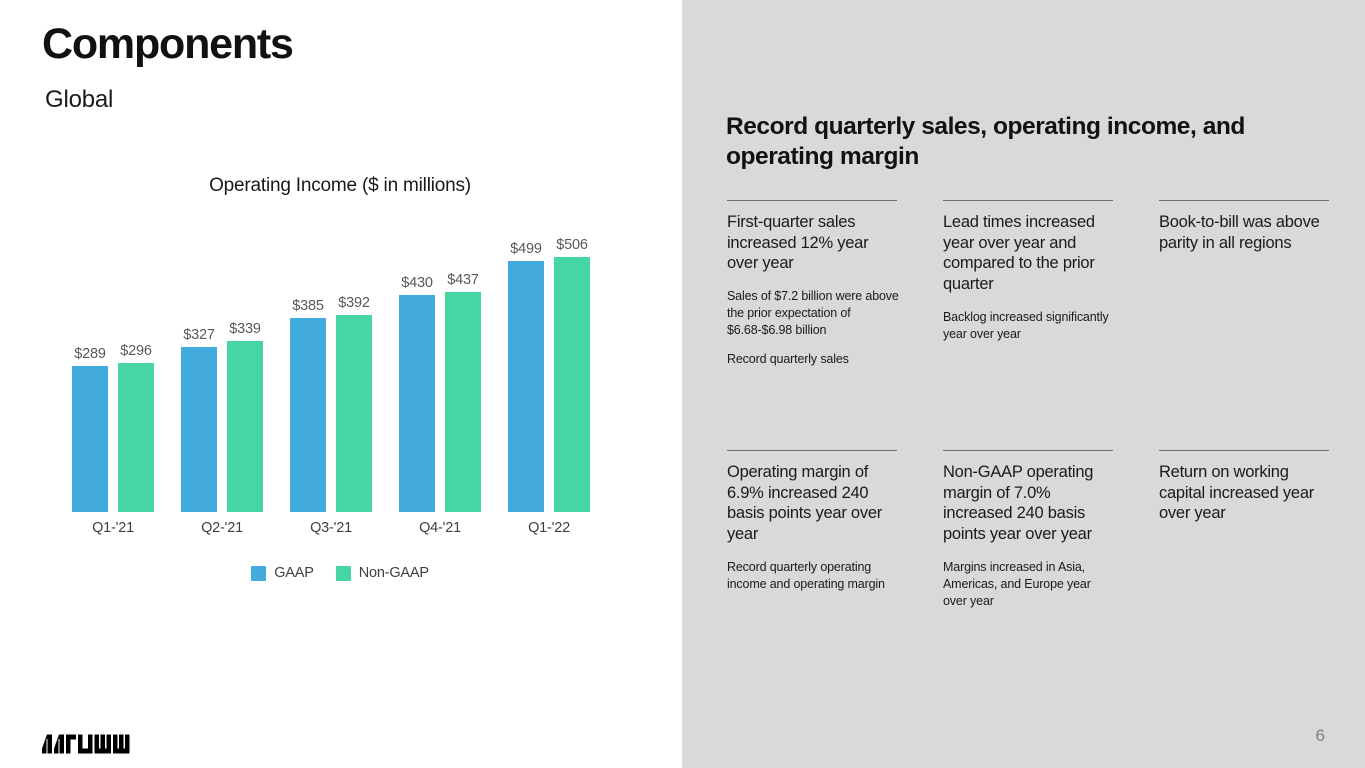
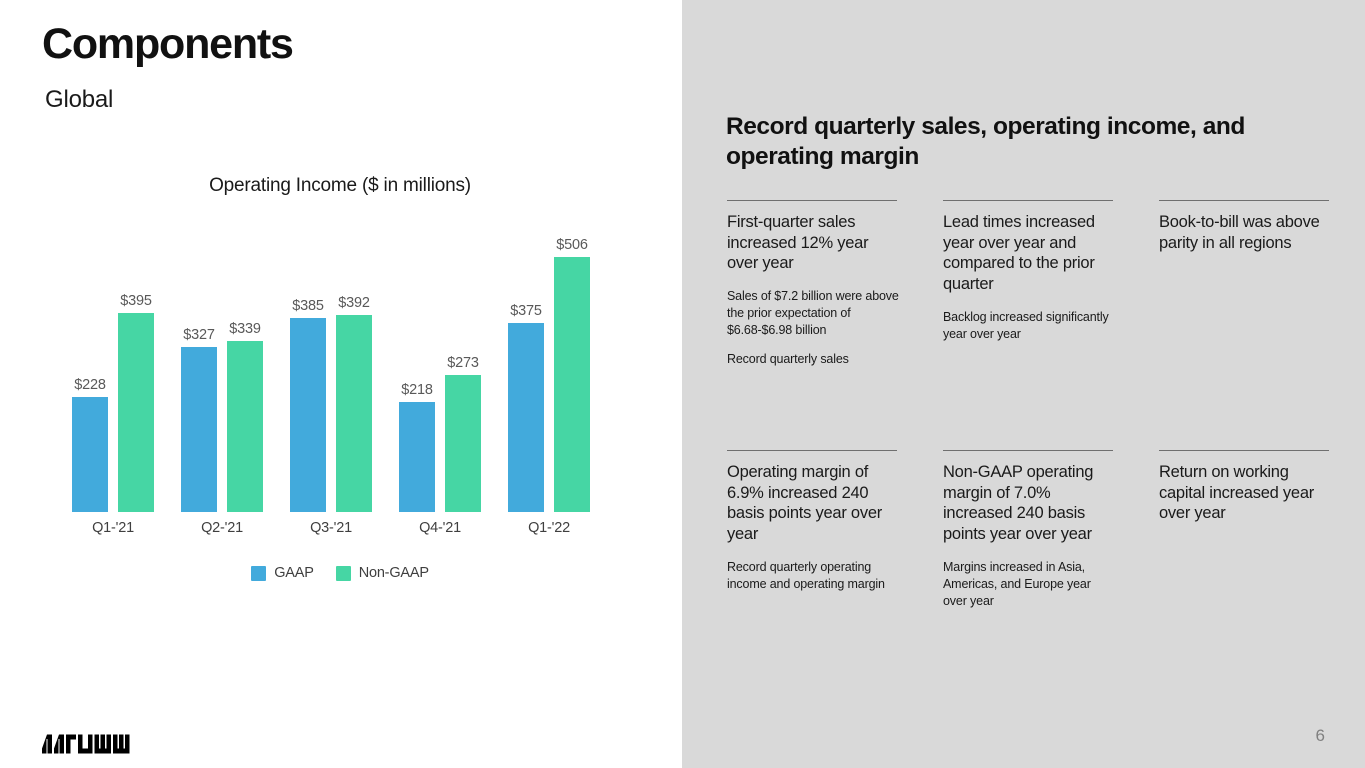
GAAP/Q1-'21: $289 -> $228
Non-GAAP/Q1-'21: $296 -> $395
GAAP/Q4-'21: $430 -> $218
Non-GAAP/Q4-'21: $437 -> $273
GAAP/Q1-'22: $499 -> $375
